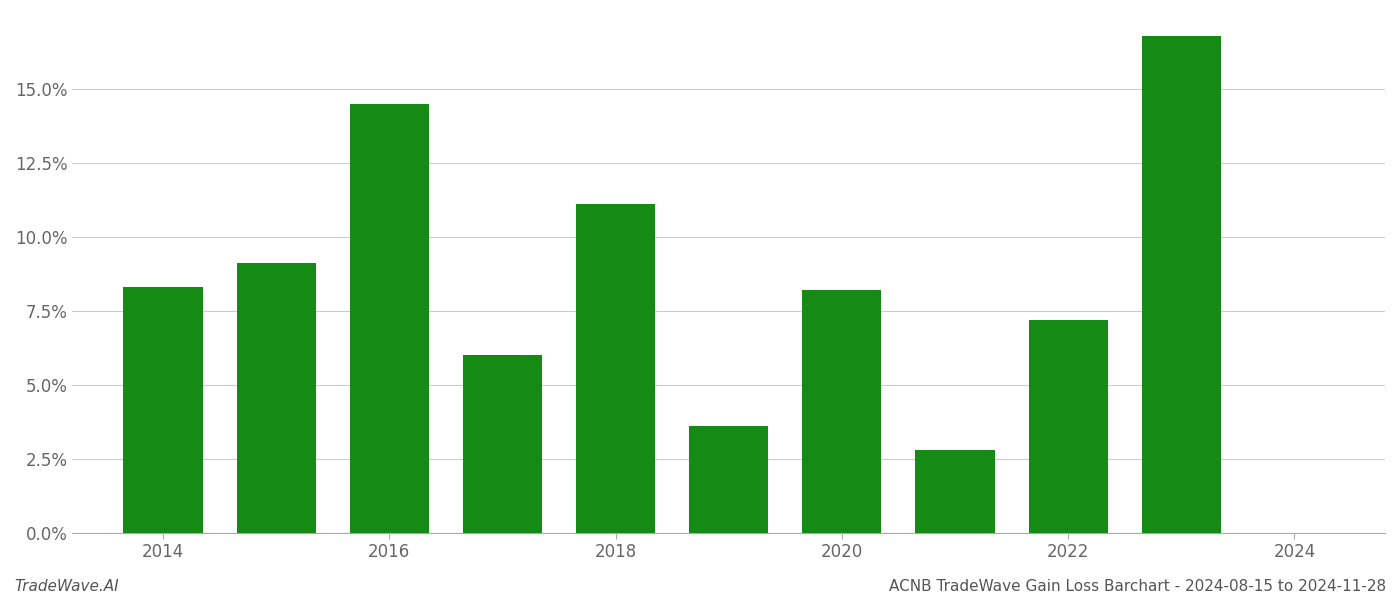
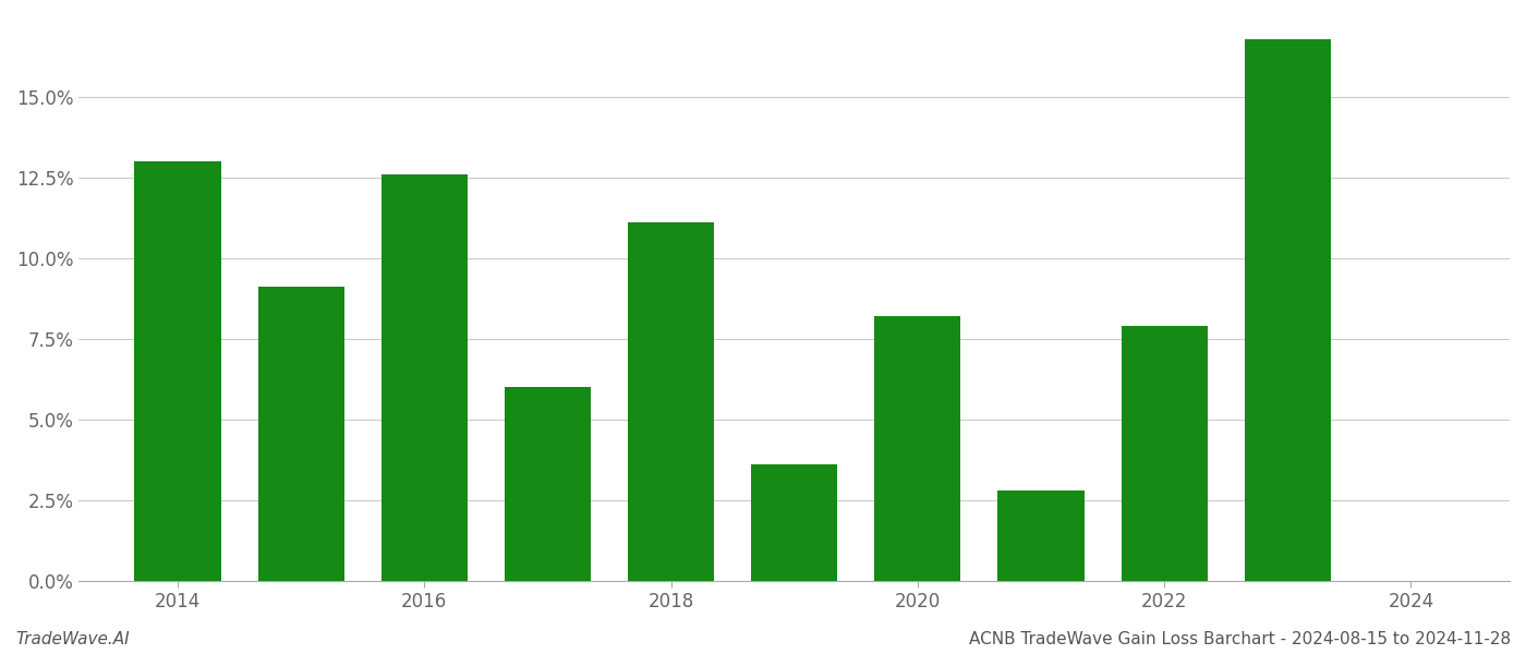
2014: 8.3% -> 13.0%
2016: 14.5% -> 12.6%
2022: 7.2% -> 7.9%
